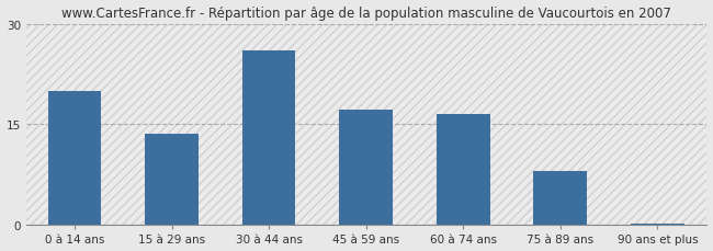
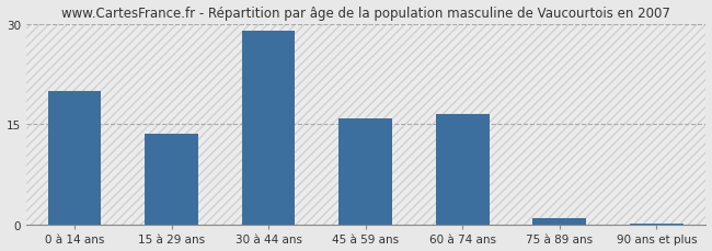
30 à 44 ans: 26.0 -> 29.0
45 à 59 ans: 17.2 -> 15.8
75 à 89 ans: 8.0 -> 1.0
